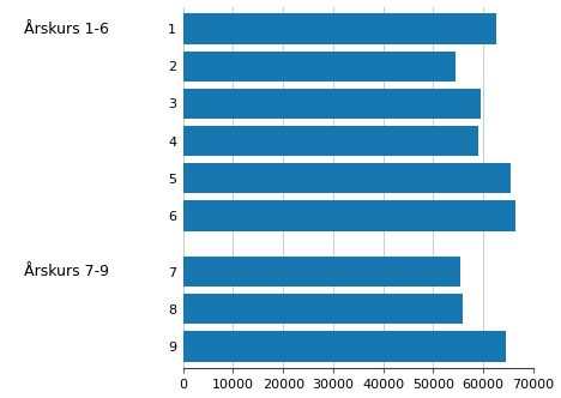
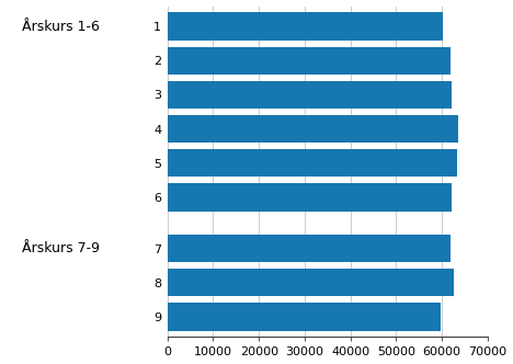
1: 62500 -> 60200
2: 54500 -> 62000
3: 59500 -> 62100
4: 59000 -> 63500
5: 65500 -> 63200
6: 66500 -> 62100
7: 55500 -> 61800
8: 56000 -> 62500
9: 64500 -> 59800
